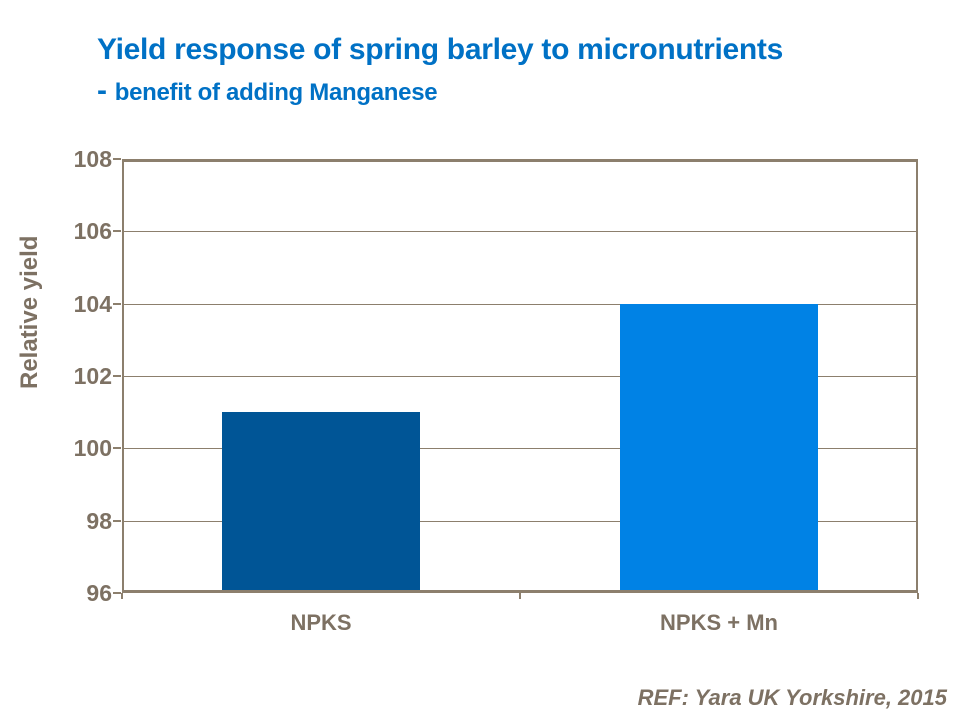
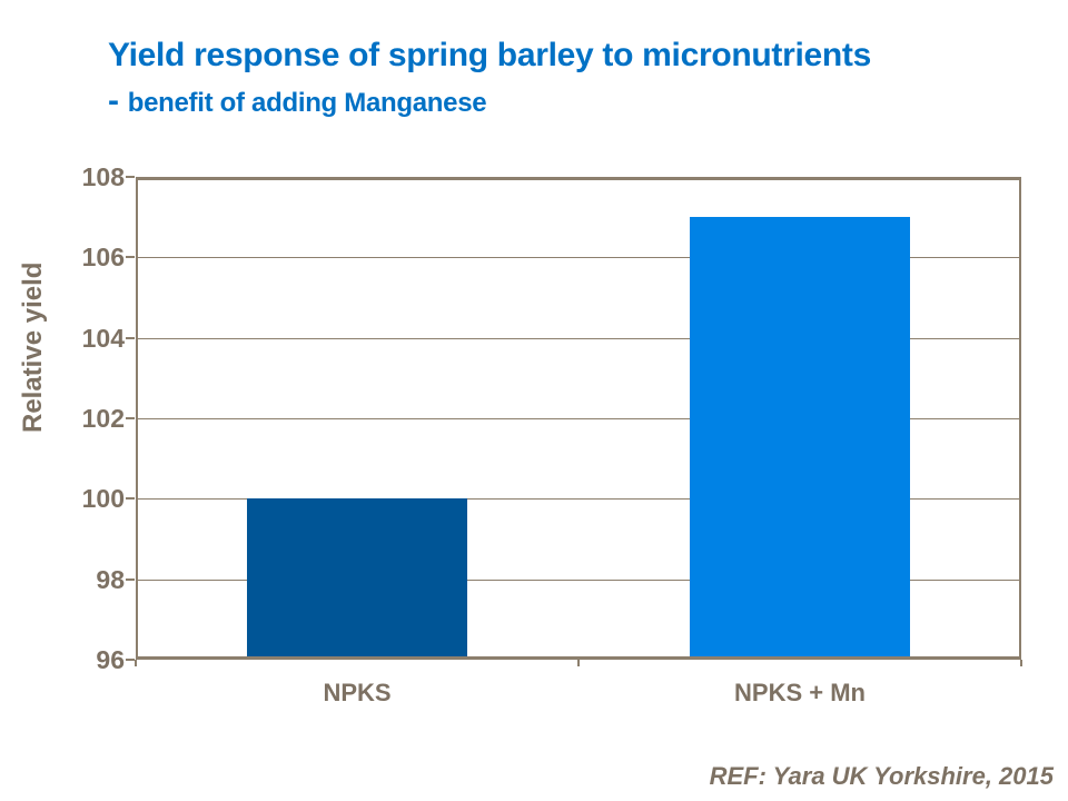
NPKS: 101 -> 100
NPKS + Mn: 104 -> 107
